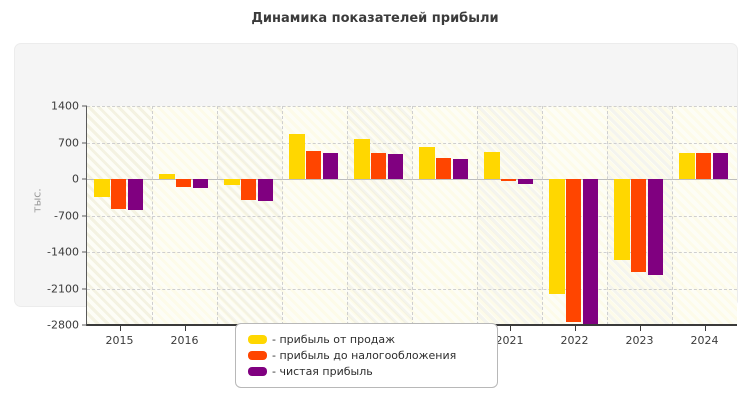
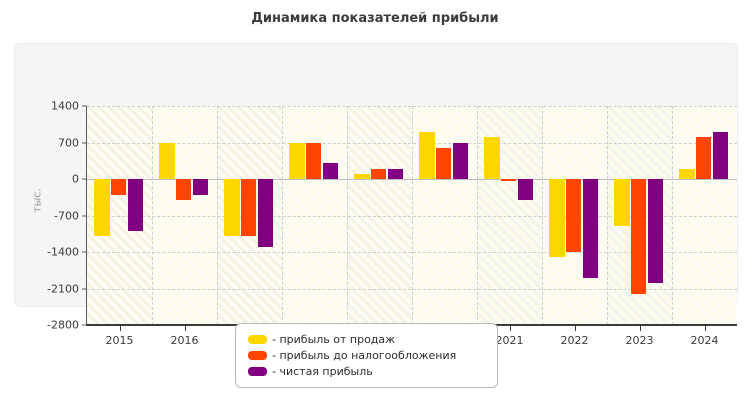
- прибыль от продаж/2015: -300 -> -1100
- прибыль до налогообложения/2015: -600 -> -300
- чистая прибыль/2015: -600 -> -1000
- прибыль от продаж/2016: 100 -> 700
- прибыль до налогообложения/2016: -200 -> -400
- чистая прибыль/2016: -200 -> -300
- прибыль от продаж/2017: -100 -> -1100
- прибыль до налогообложения/2017: -400 -> -1100
- чистая прибыль/2017: -400 -> -1300
- прибыль от продаж/2018: 900 -> 700
- прибыль до налогообложения/2018: 500 -> 700
- чистая прибыль/2018: 500 -> 300
- прибыль от продаж/2019: 800 -> 100
- прибыль до налогообложения/2019: 500 -> 200
- чистая прибыль/2019: 500 -> 200
- прибыль от продаж/2020: 600 -> 900
- прибыль до налогообложения/2020: 400 -> 600
- чистая прибыль/2020: 400 -> 700
- прибыль от продаж/2021: 500 -> 800
- чистая прибыль/2021: -100 -> -400
- прибыль от продаж/2022: -2200 -> -1500
- прибыль до налогообложения/2022: -2800 -> -1400
- чистая прибыль/2022: -2800 -> -1900
- прибыль от продаж/2023: -1600 -> -900
- прибыль до налогообложения/2023: -1800 -> -2200
- чистая прибыль/2023: -1800 -> -2000
- прибыль от продаж/2024: 500 -> 200
- прибыль до налогообложения/2024: 500 -> 800
- чистая прибыль/2024: 500 -> 900
